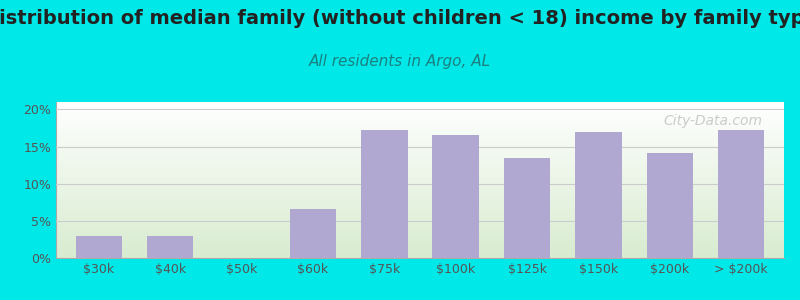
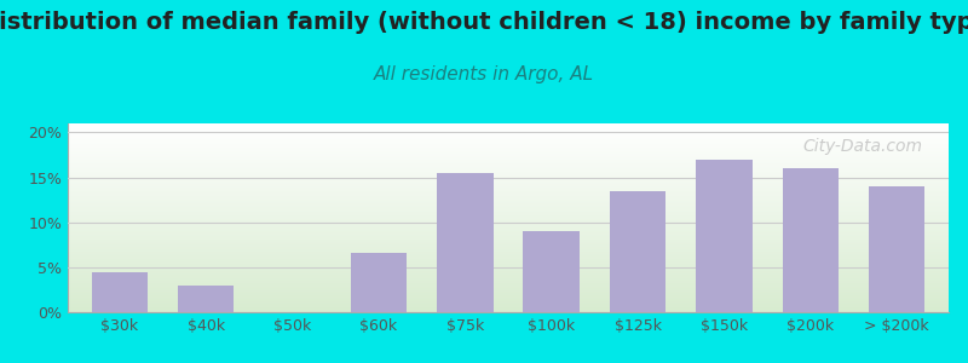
$30k: 3.0% -> 4.5%
$75k: 17.2% -> 15.5%
$100k: 16.6% -> 9.0%
$200k: 14.2% -> 16.0%
> $200k: 17.2% -> 14.0%
